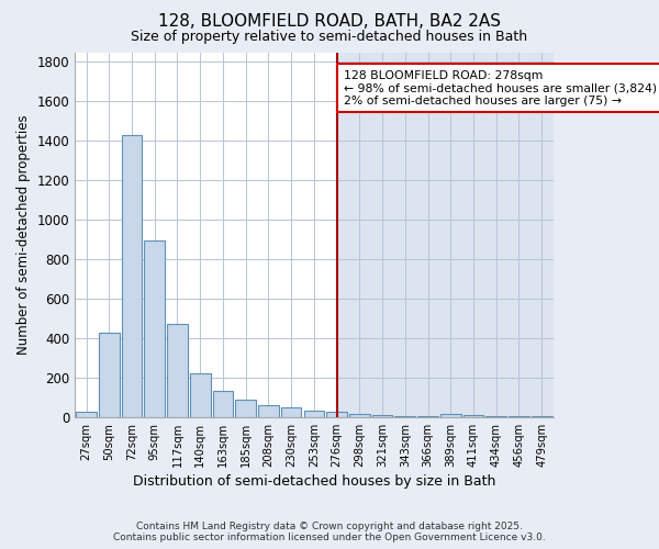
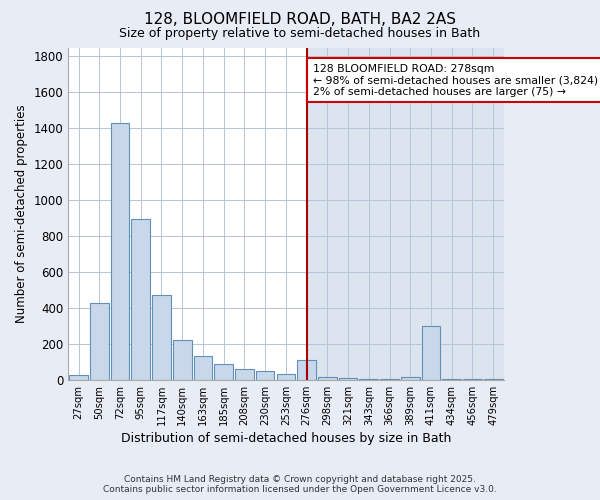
276sqm: 20 -> 110
411sqm: 10 -> 300
